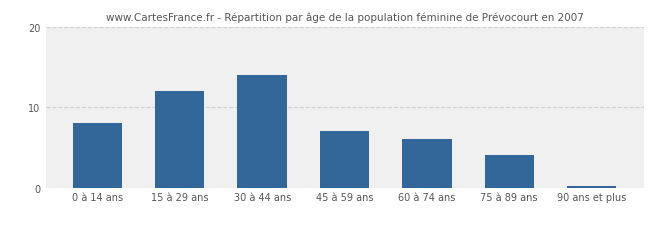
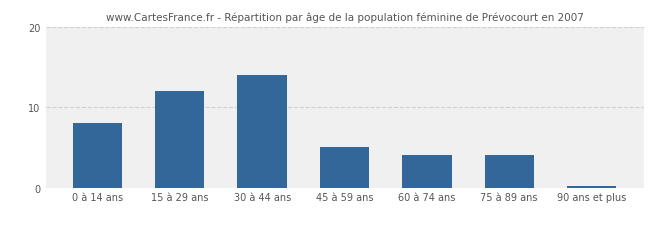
45 à 59 ans: 7.0 -> 5.0
60 à 74 ans: 6.0 -> 4.0
